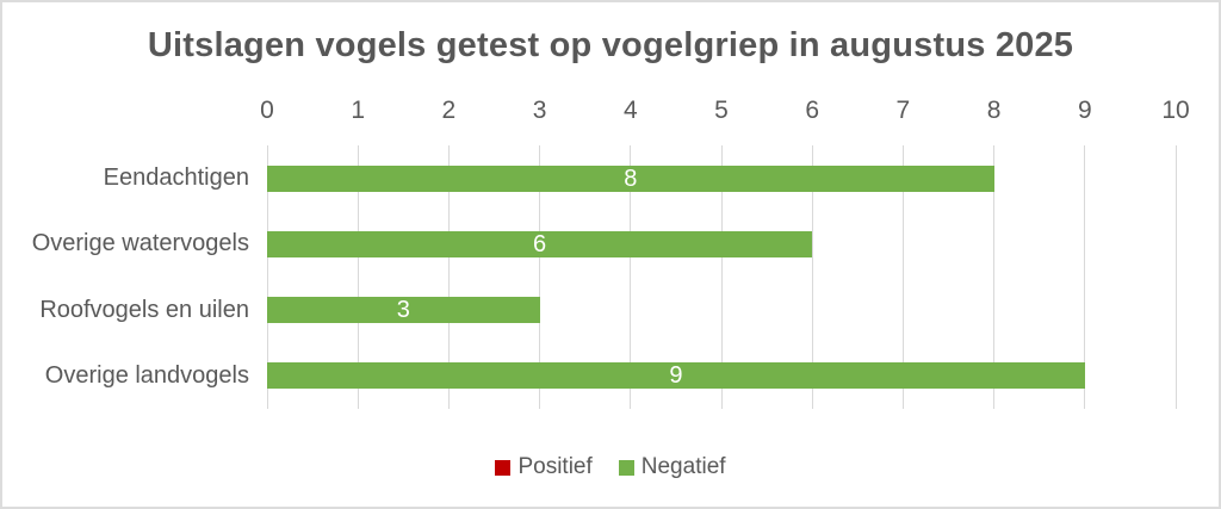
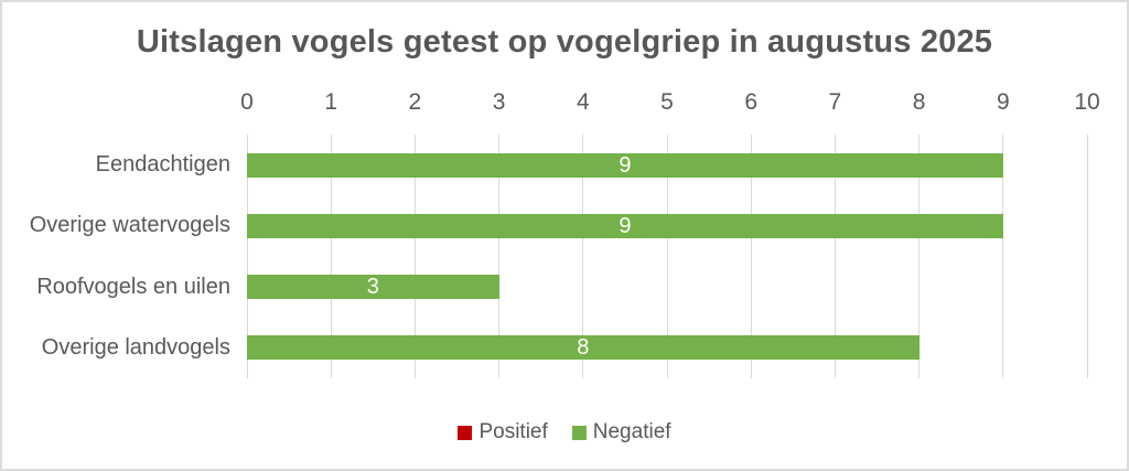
Negatief/Eendachtigen: 8 -> 9
Negatief/Overige watervogels: 6 -> 9
Negatief/Overige landvogels: 9 -> 8
